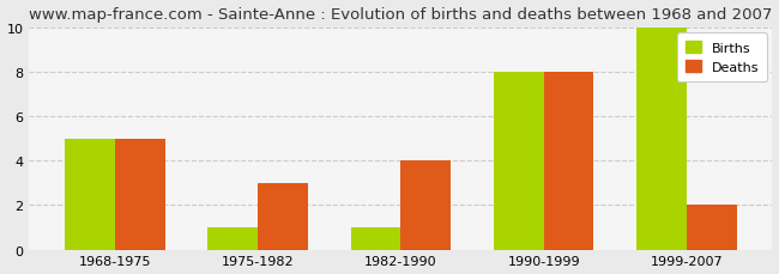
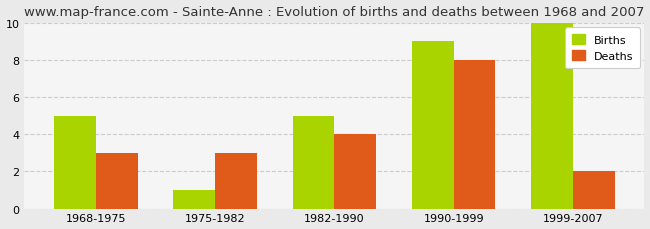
Deaths/1968-1975: 5 -> 3
Births/1982-1990: 1 -> 5
Births/1990-1999: 8 -> 9
